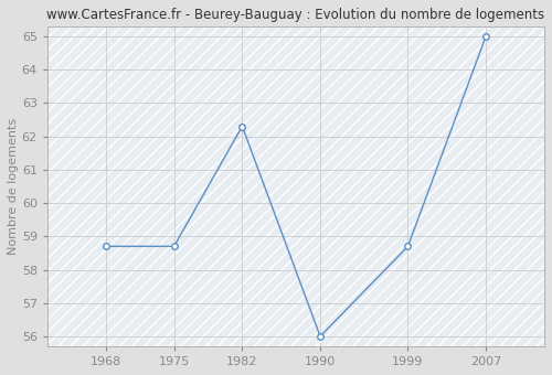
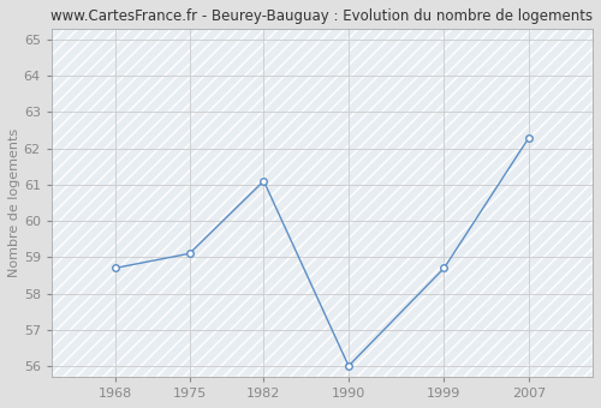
1975: 58.7 -> 59.1
1982: 62.3 -> 61.1
2007: 65.0 -> 62.3
